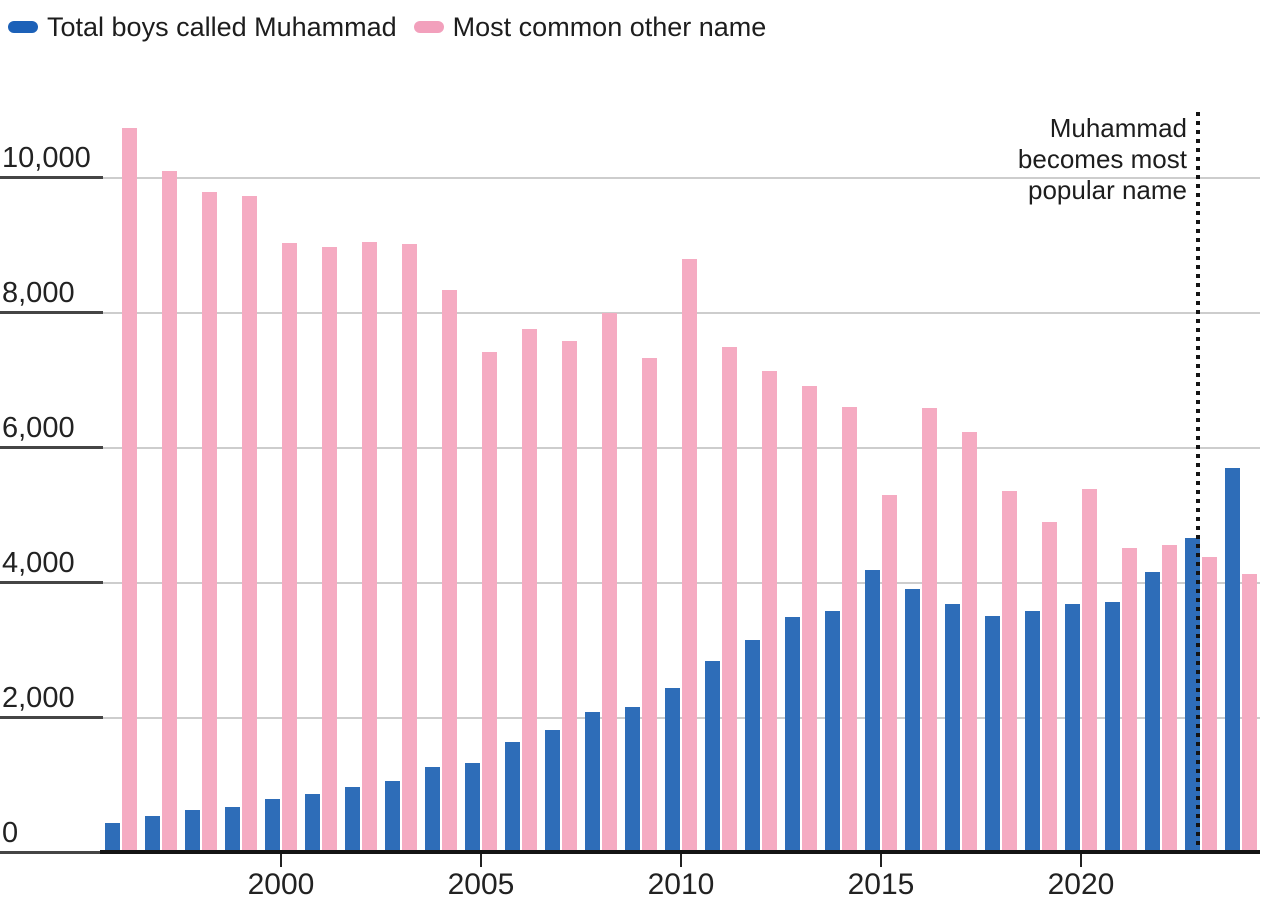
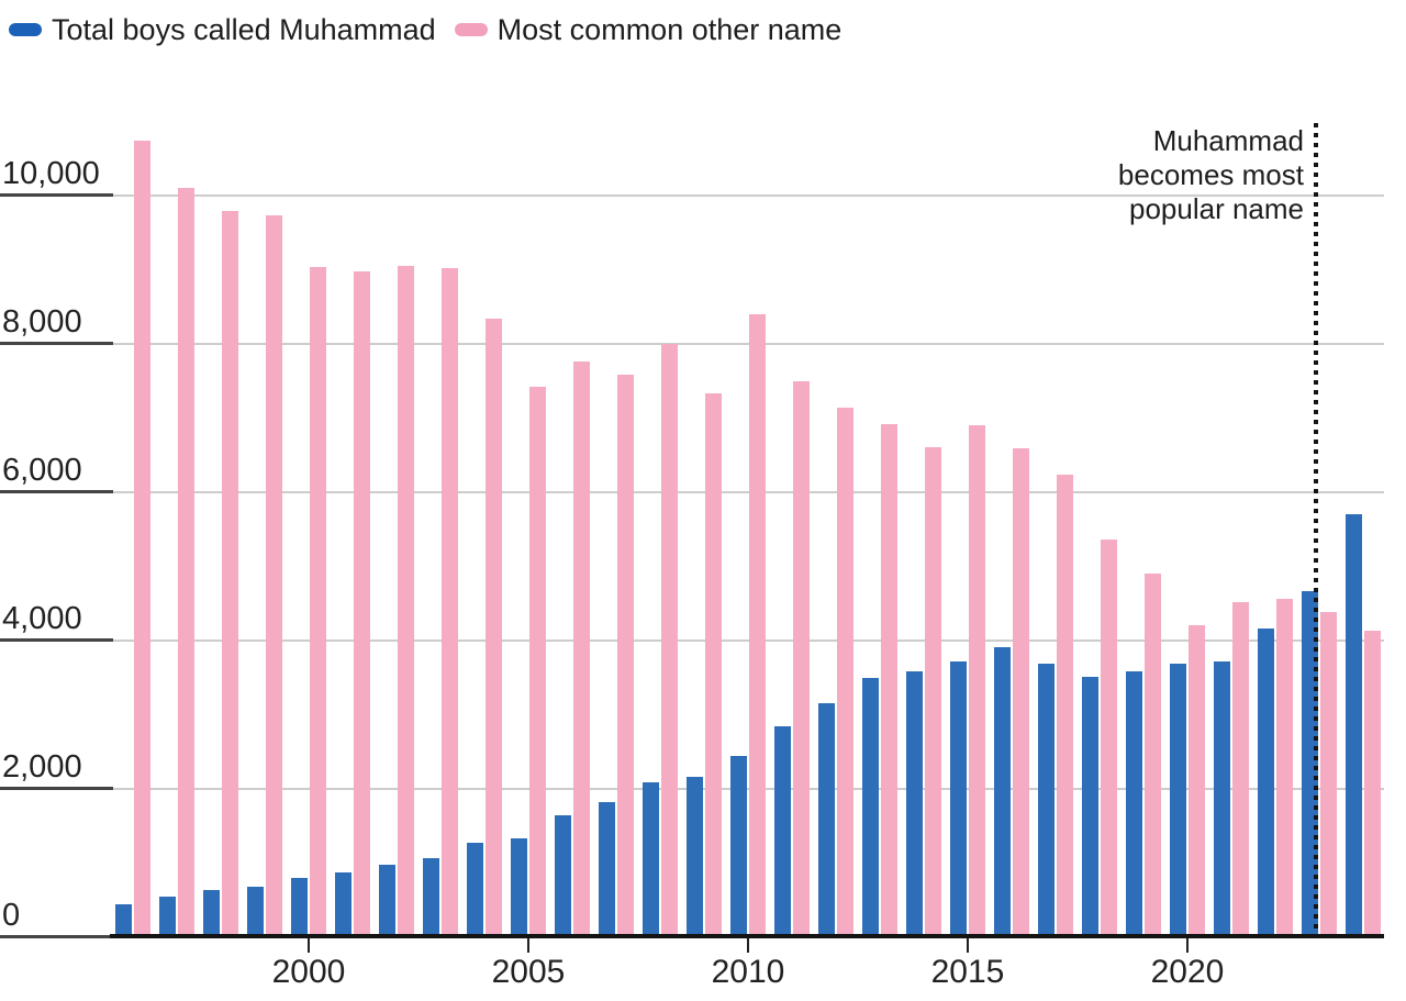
Most common other name/2010: 8800 -> 8400
Total boys called Muhammad/2015: 4200 -> 3700
Most common other name/2015: 5300 -> 6900
Most common other name/2020: 5400 -> 4200
